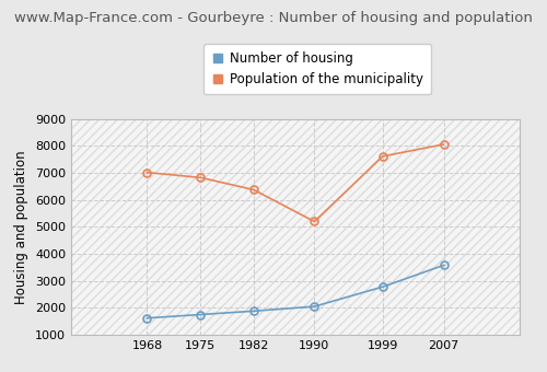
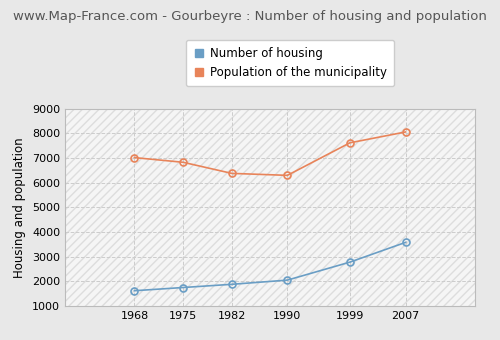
Population of the municipality/1990: 5200 -> 6300
